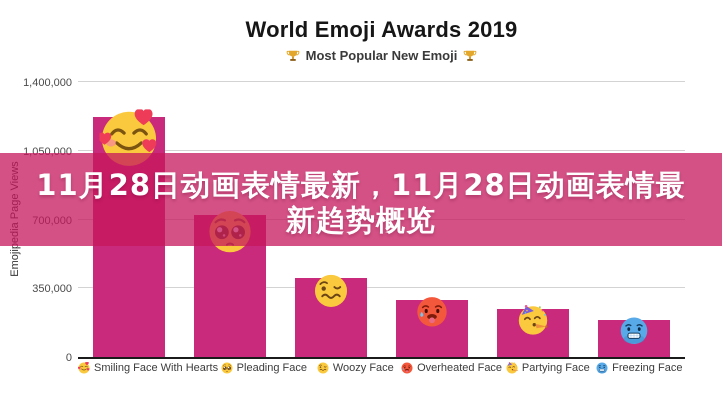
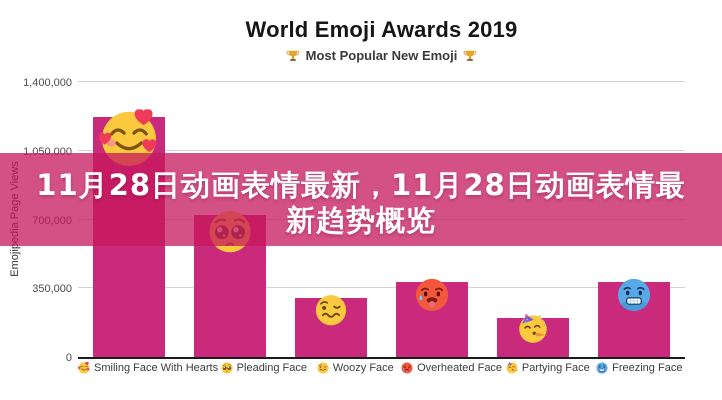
Woozy Face: 400000 -> 300000
Overheated Face: 290000 -> 380000
Partying Face: 240000 -> 200000
Freezing Face: 190000 -> 380000
